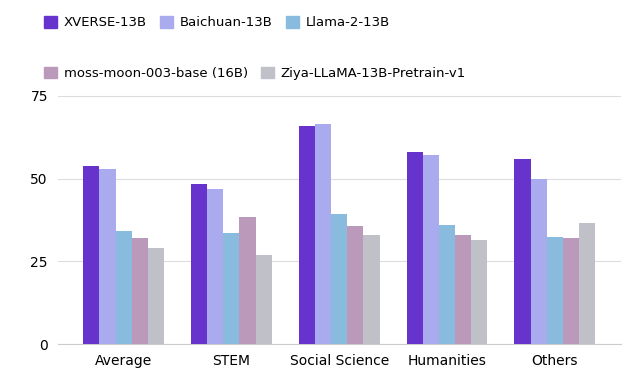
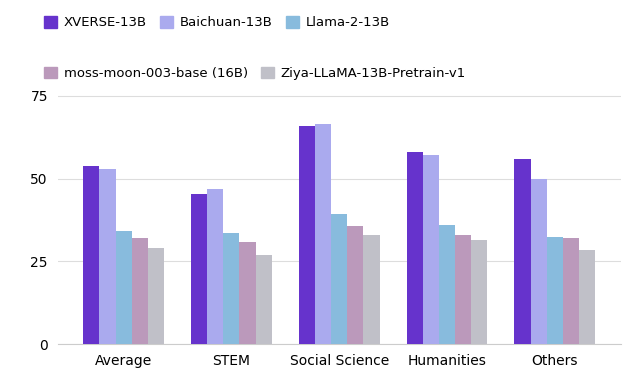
XVERSE-13B/STEM: 48.5 -> 45.3
moss-moon-003-base (16B)/STEM: 38.5 -> 30.8
Ziya-LLaMA-13B-Pretrain-v1/Others: 36.5 -> 28.5
